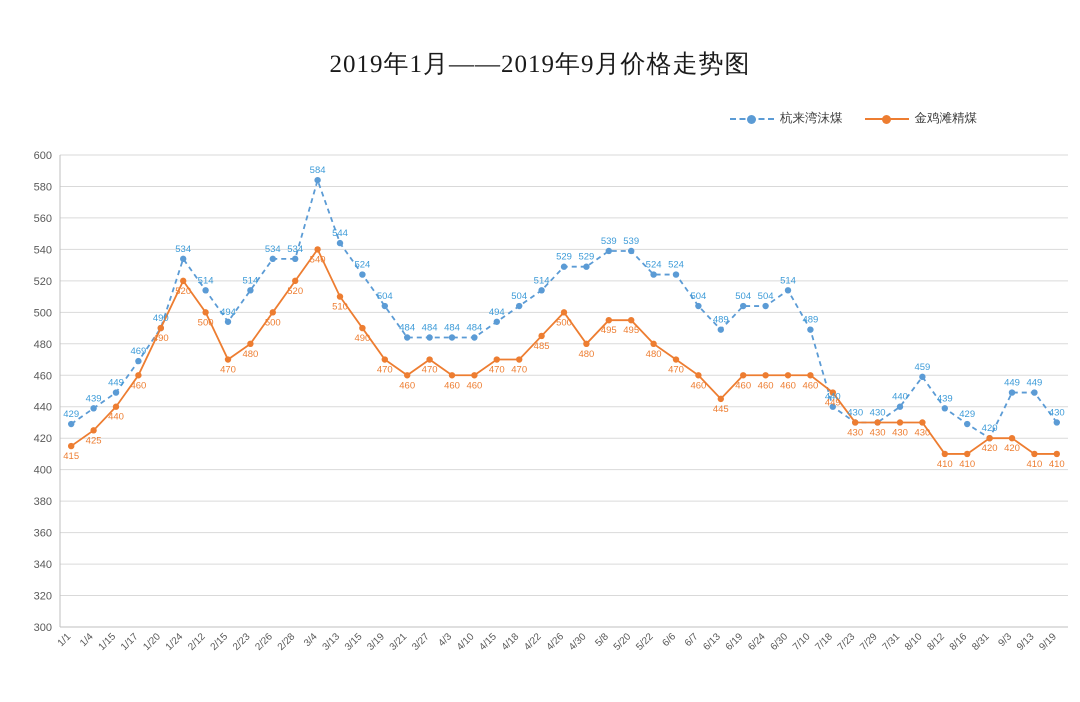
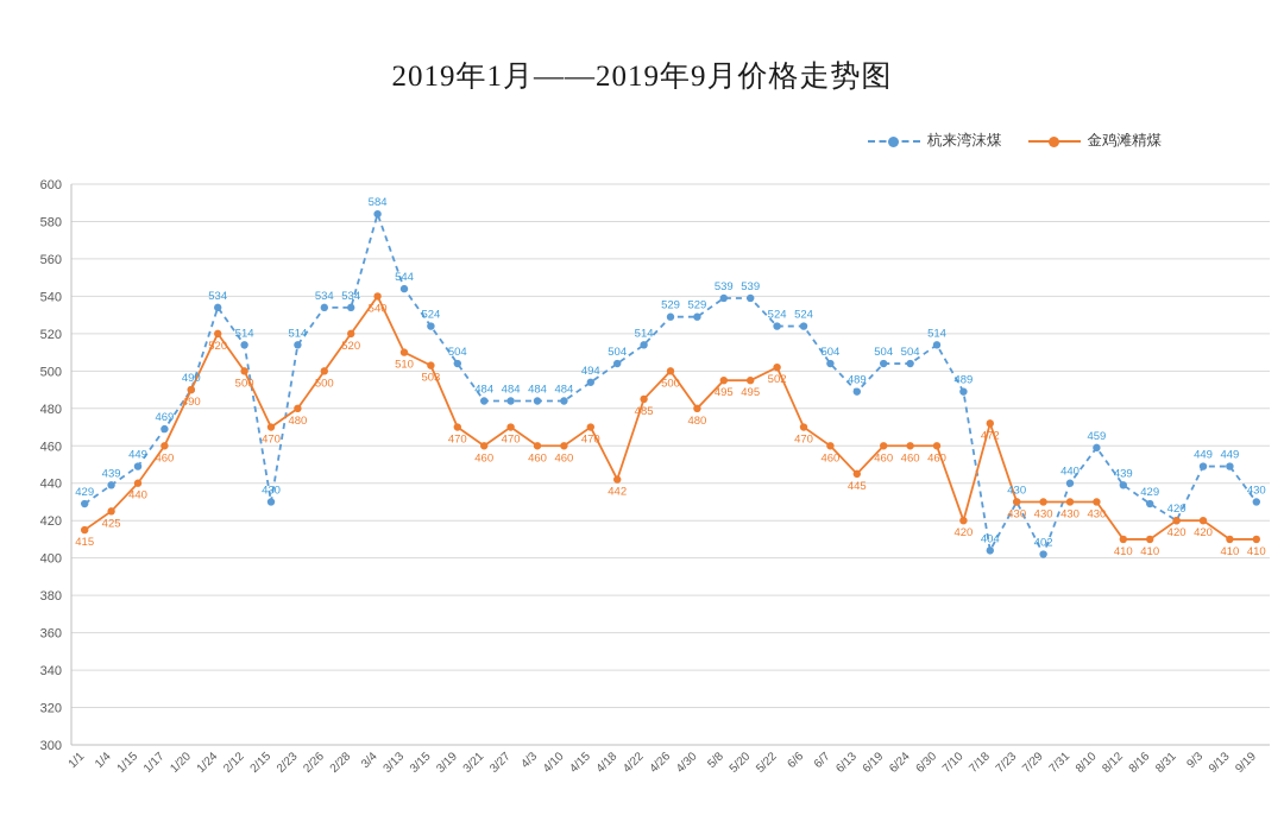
杭来湾沫煤/2/15: 494 -> 430
金鸡滩精煤/3/15: 490 -> 503
金鸡滩精煤/4/18: 470 -> 442
金鸡滩精煤/5/22: 480 -> 502
金鸡滩精煤/7/10: 460 -> 420
杭来湾沫煤/7/18: 440 -> 404
金鸡滩精煤/7/18: 449 -> 472
杭来湾沫煤/7/29: 430 -> 402
